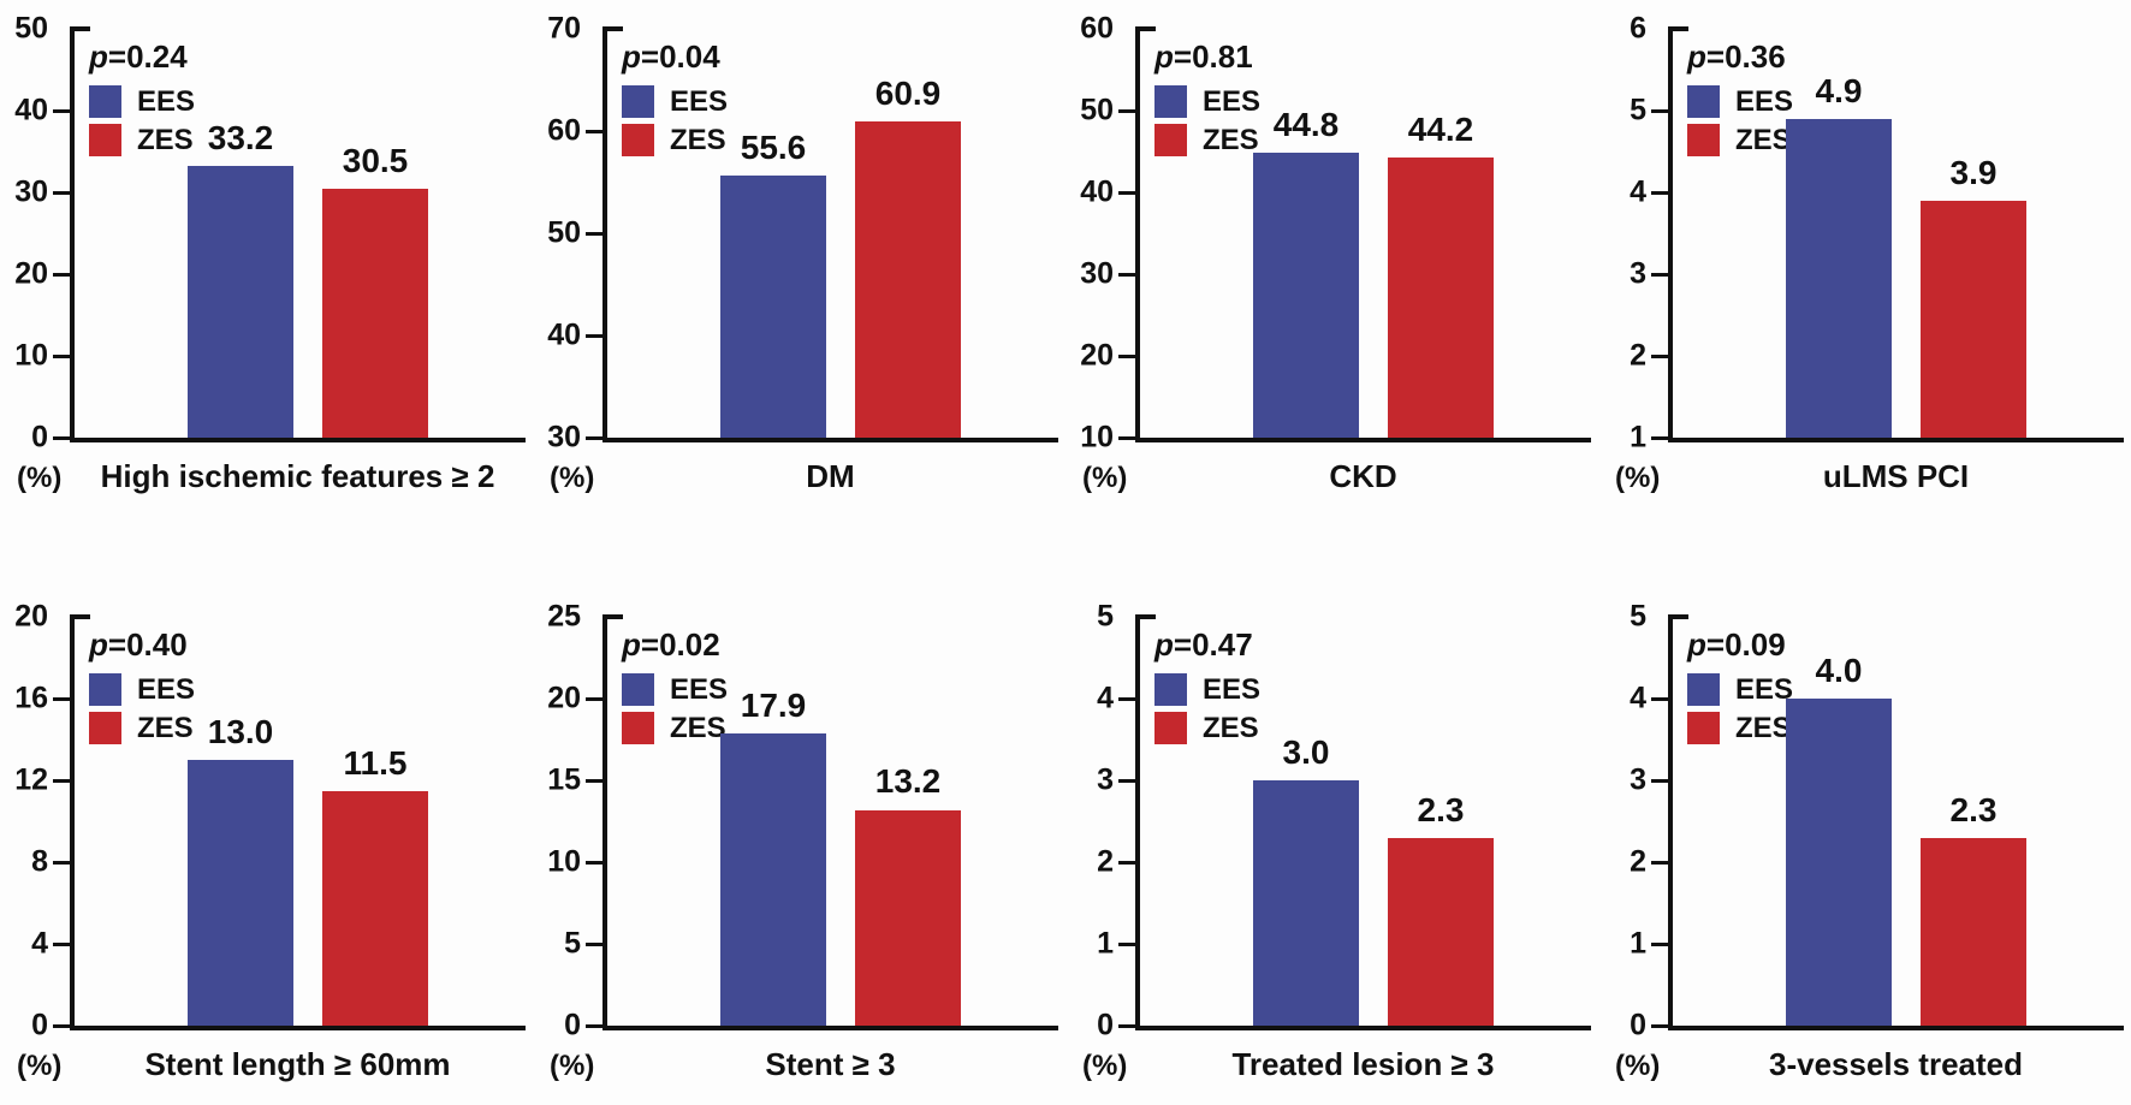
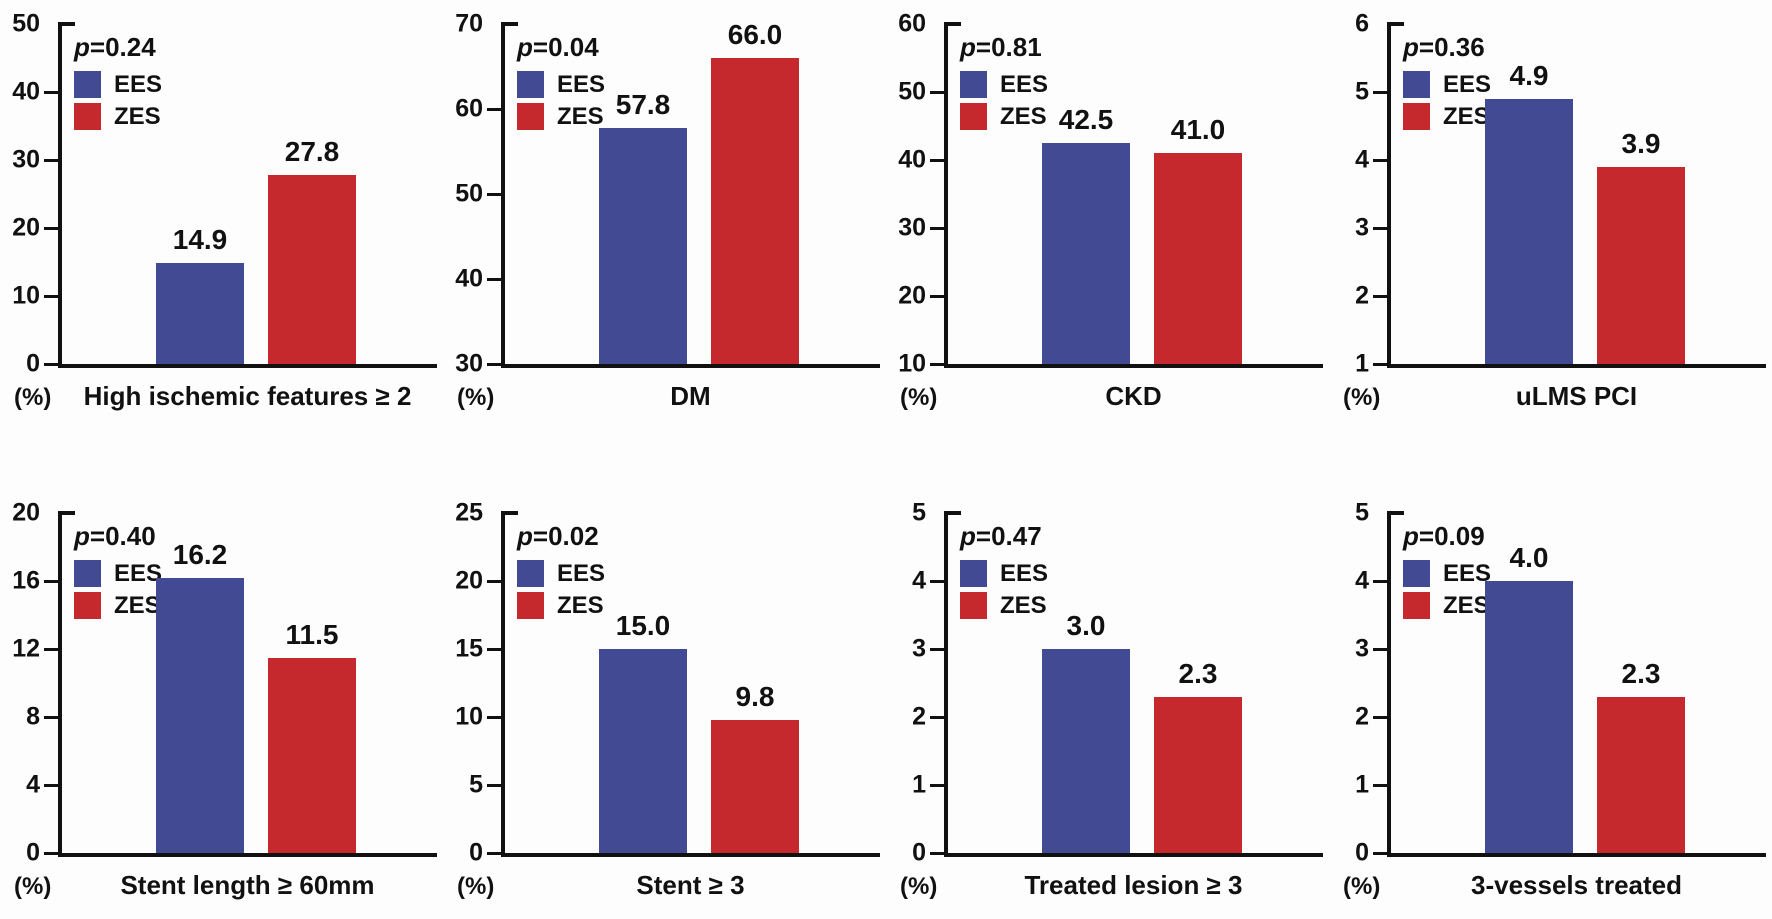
High ischemic features ≥ 2/EES: 33.2 -> 14.9
High ischemic features ≥ 2/ZES: 30.5 -> 27.8
DM/EES: 55.6 -> 57.8
DM/ZES: 60.9 -> 66.0
CKD/EES: 44.8 -> 42.5
CKD/ZES: 44.2 -> 41.0
Stent length ≥ 60mm/EES: 13.0 -> 16.2
Stent ≥ 3/EES: 17.9 -> 15.0
Stent ≥ 3/ZES: 13.2 -> 9.8
